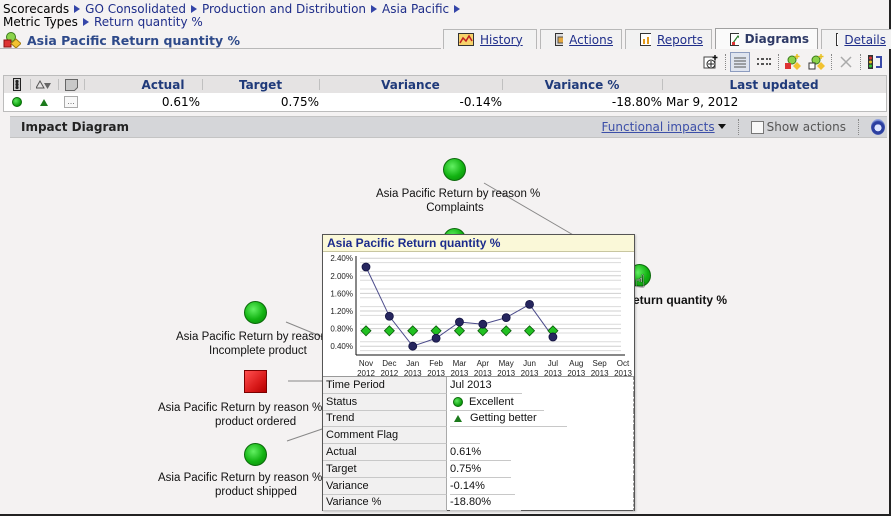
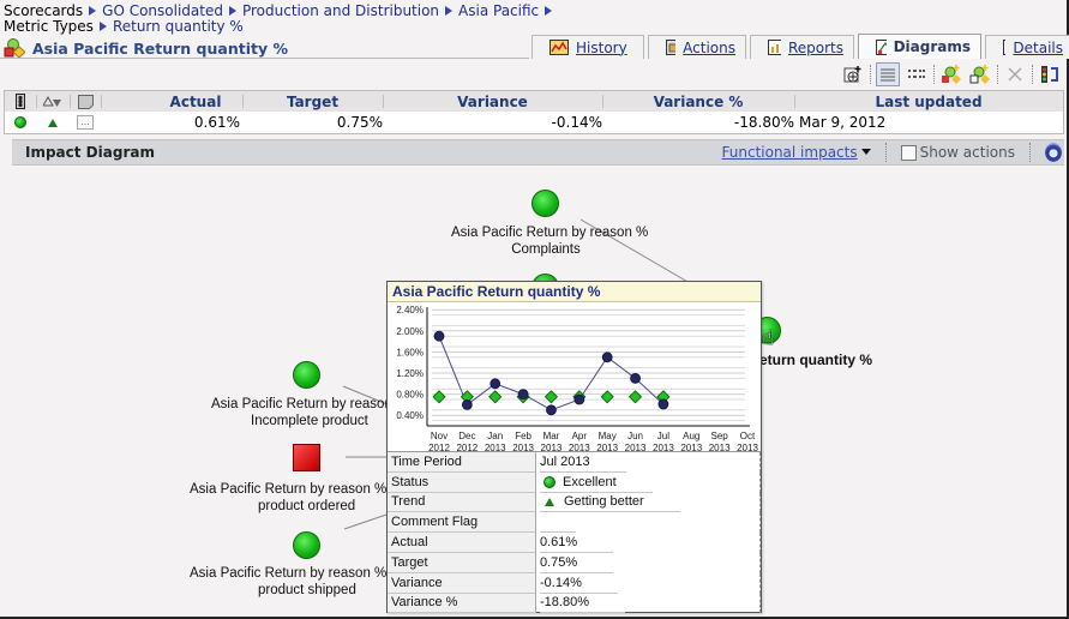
Actual/Nov 2012: 2.2% -> 1.9%
Actual/Dec 2012: 1.1% -> 0.6%
Actual/Jan 2013: 0.4% -> 1.0%
Actual/Feb 2013: 0.6% -> 0.8%
Actual/Mar 2013: 0.9% -> 0.5%
Actual/Apr 2013: 0.9% -> 0.7%
Actual/May 2013: 1.1% -> 1.5%
Actual/Jun 2013: 1.4% -> 1.1%
